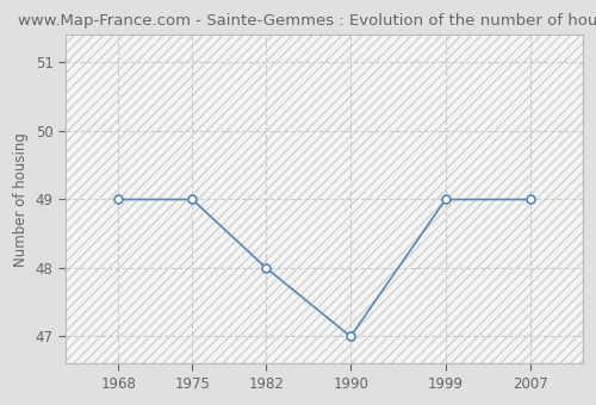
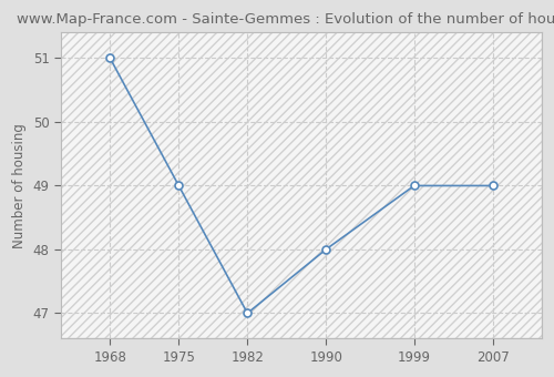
1968: 49 -> 51
1982: 48 -> 47
1990: 47 -> 48
